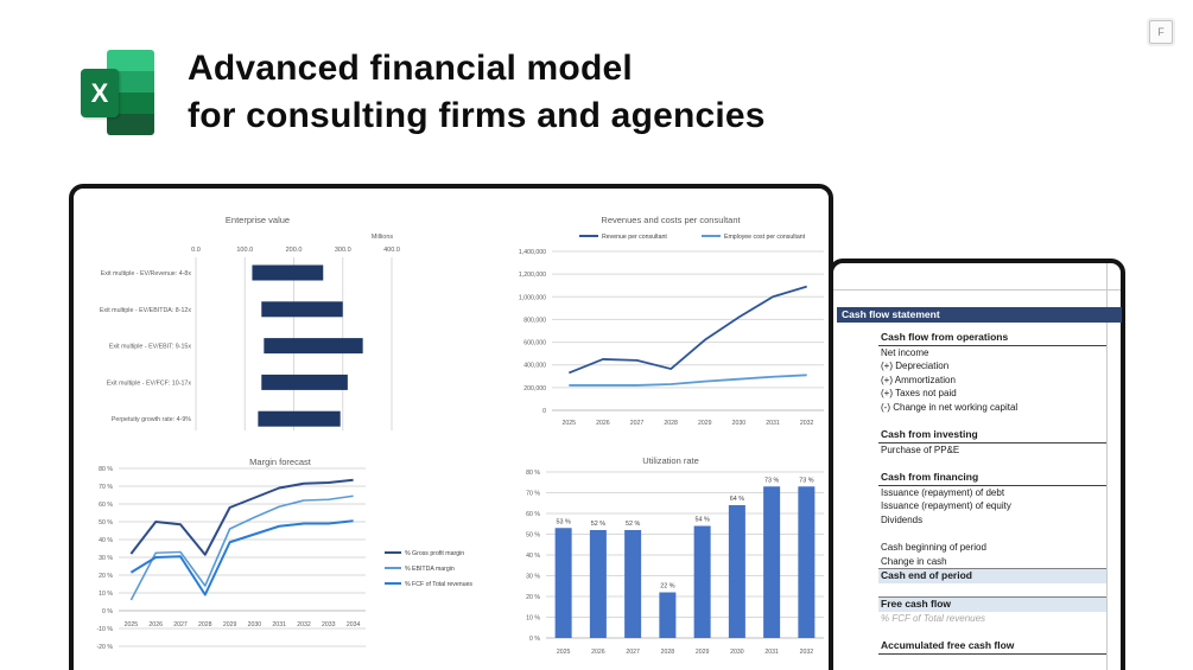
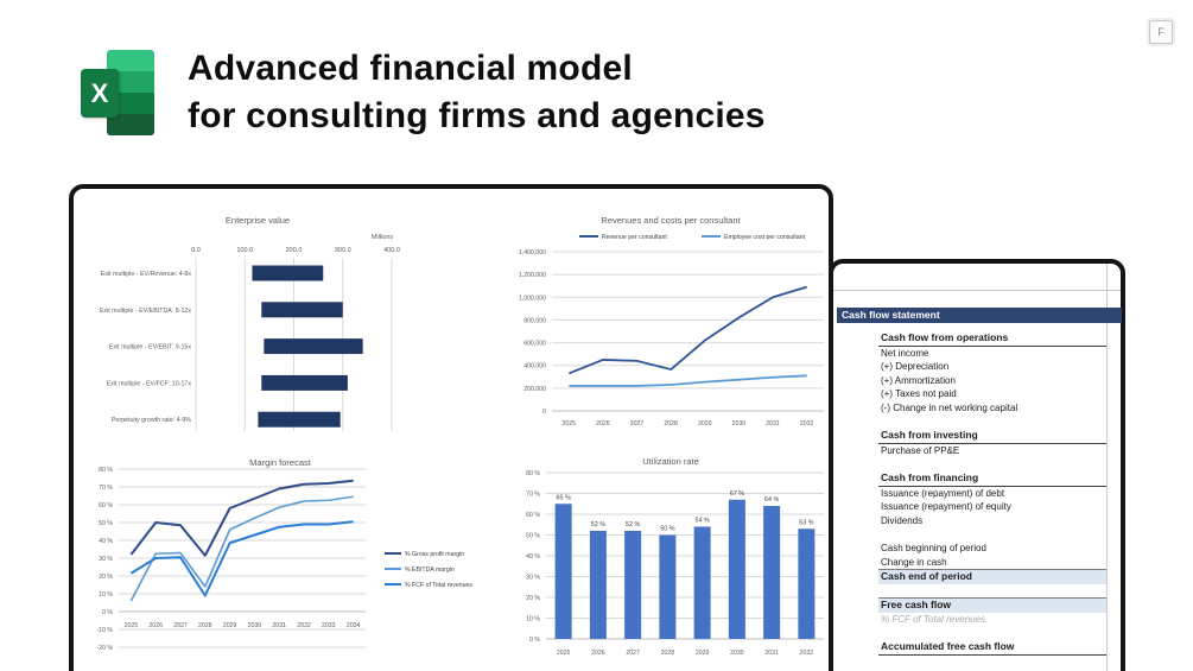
Utilization rate/2025: 53 -> 65
Utilization rate/2028: 22 -> 50
Utilization rate/2030: 64 -> 67
Utilization rate/2031: 73 -> 64
Utilization rate/2032: 73 -> 53
